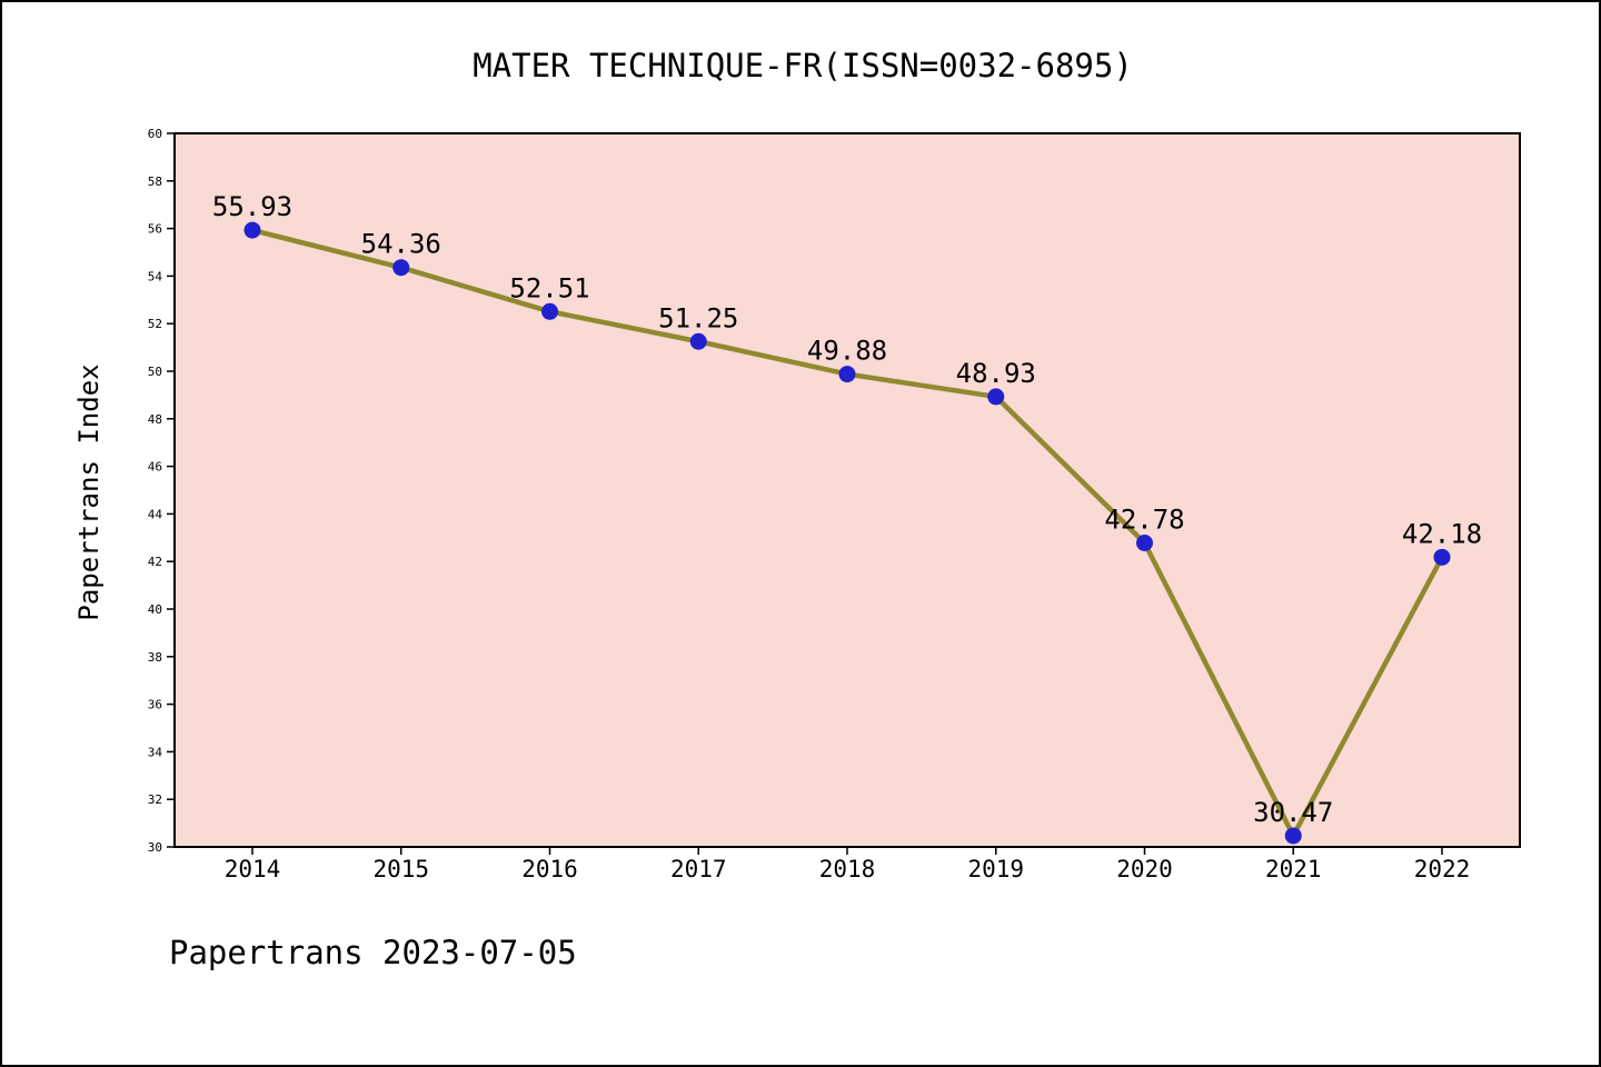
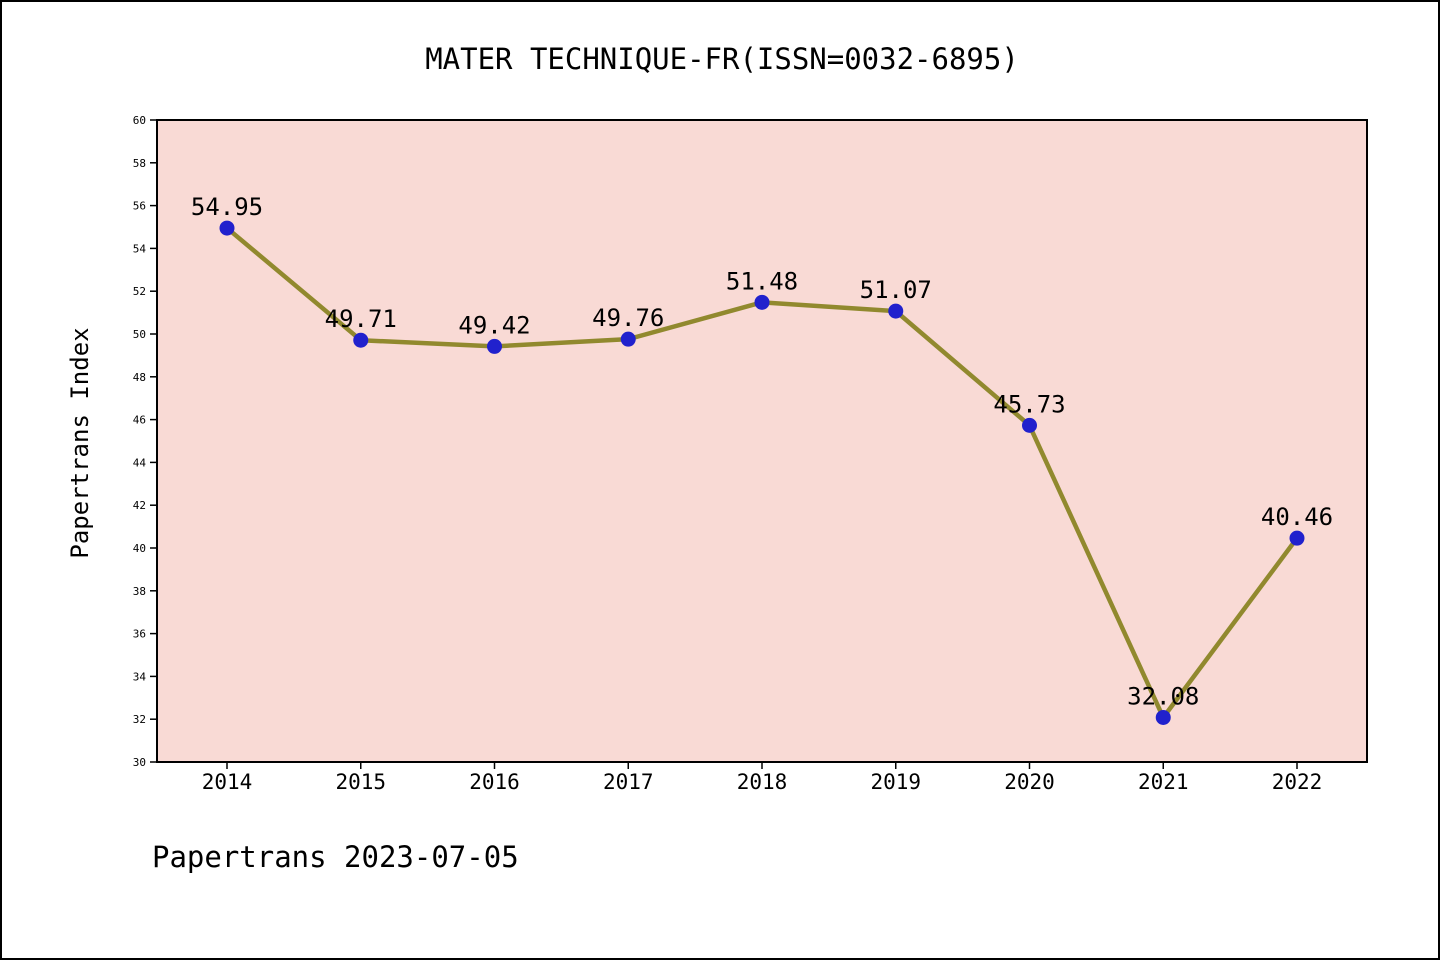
2014: 55.93 -> 54.95
2015: 54.36 -> 49.71
2016: 52.51 -> 49.42
2017: 51.25 -> 49.76
2018: 49.88 -> 51.48
2019: 48.93 -> 51.07
2020: 42.78 -> 45.73
2021: 30.47 -> 32.08
2022: 42.18 -> 40.46
